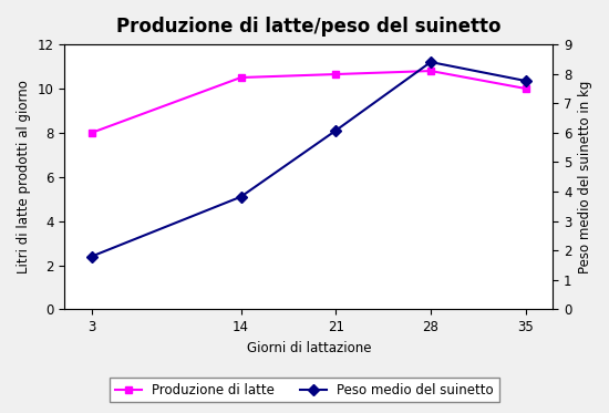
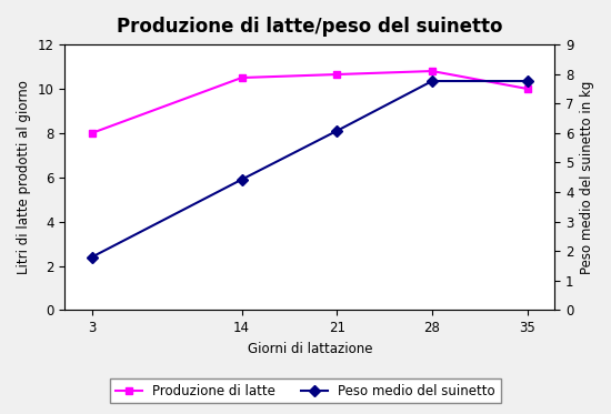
Peso medio del suinetto/14: 5.1 -> 5.9
Peso medio del suinetto/28: 11.2 -> 10.3
